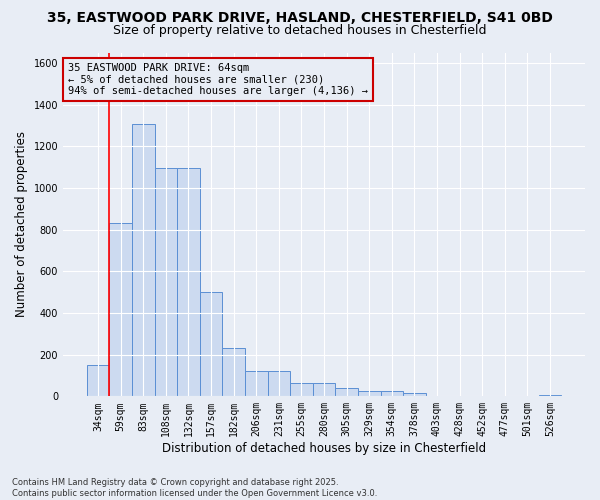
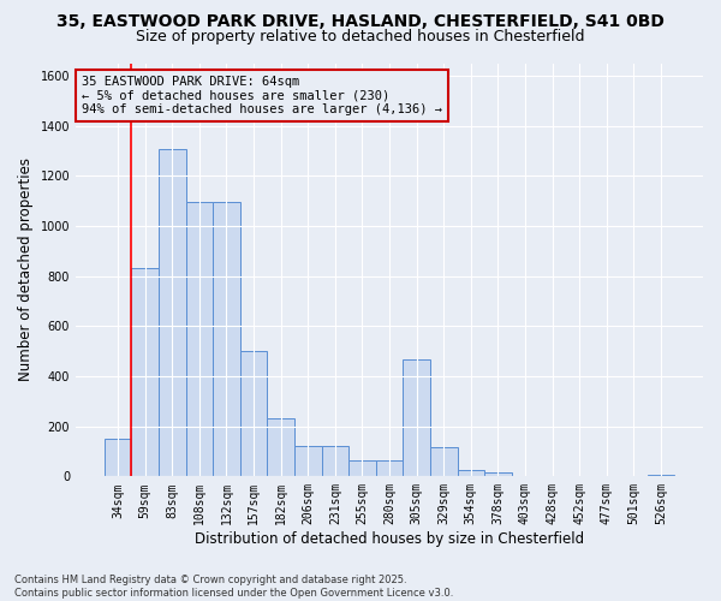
305sqm: 40 -> 465
329sqm: 25 -> 115
